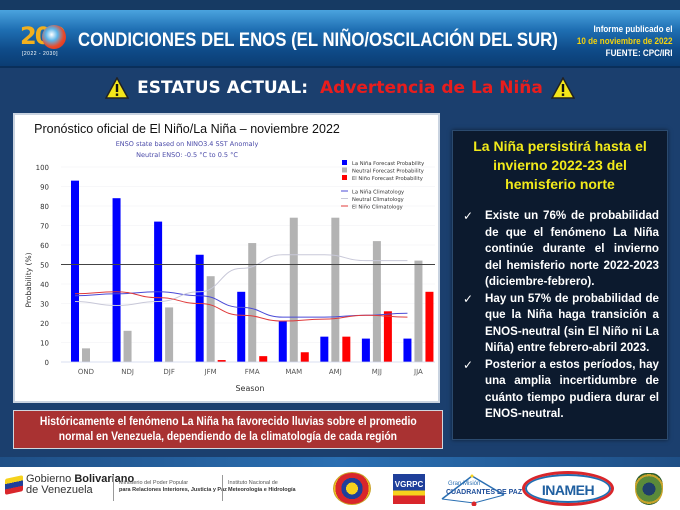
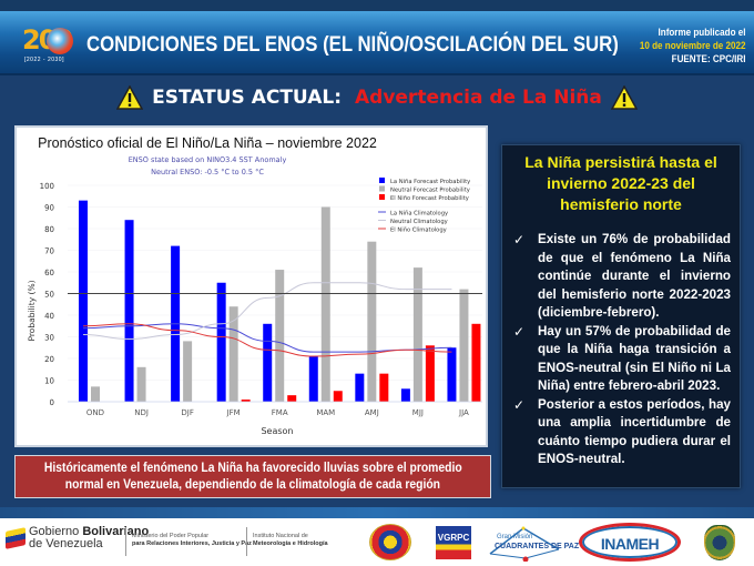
Neutral Forecast Probability/MAM: 74 -> 90
La Niña Forecast Probability/MJJ: 12 -> 6
La Niña Forecast Probability/JJA: 12 -> 25
